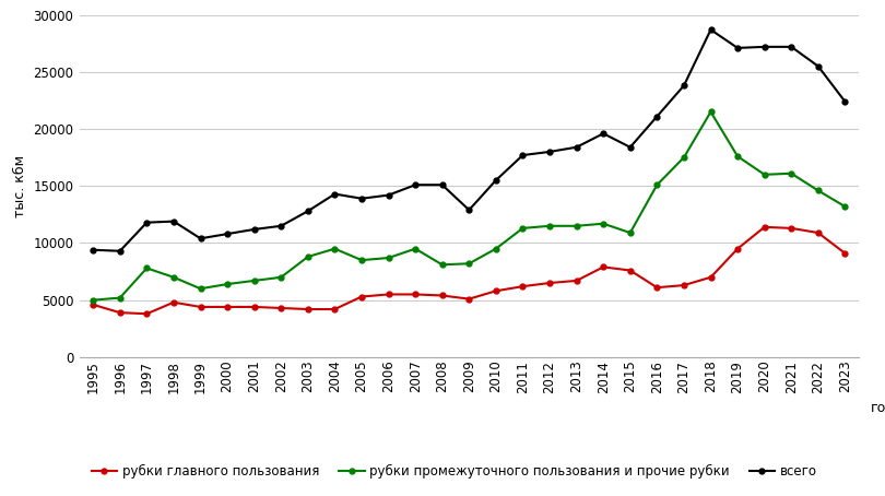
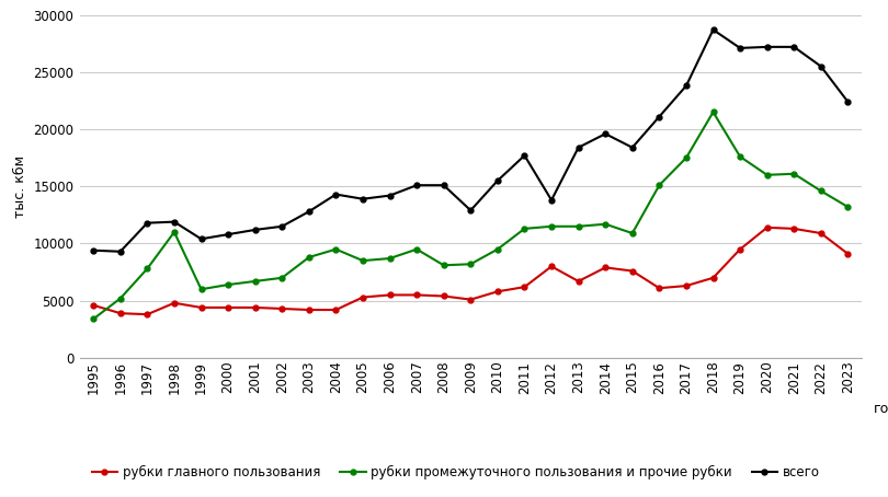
рубки промежуточного пользования и прочие рубки/1995: 5000 -> 3400
рубки промежуточного пользования и прочие рубки/1998: 7000 -> 11000
рубки главного пользования/2012: 6500 -> 8000
всего/2012: 18000 -> 13800
